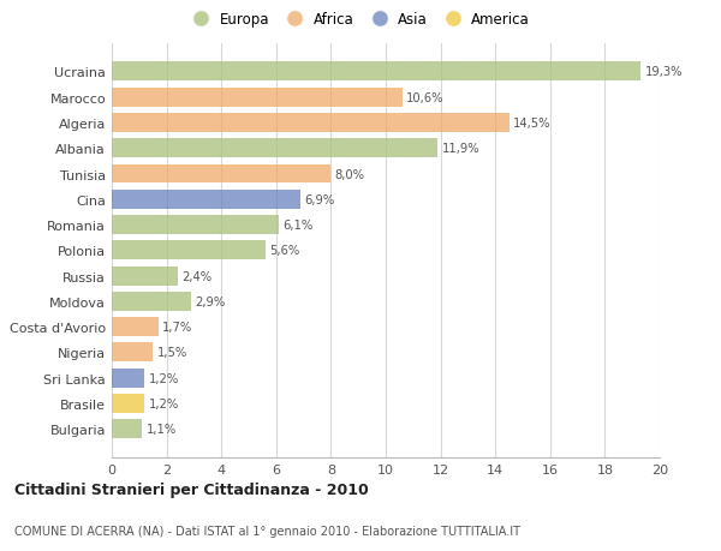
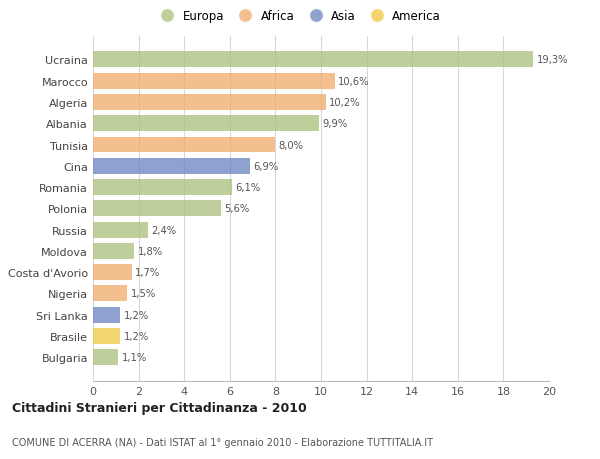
Algeria: 14,5% -> 10,2%
Albania: 11,9% -> 9,9%
Moldova: 2,9% -> 1,8%
